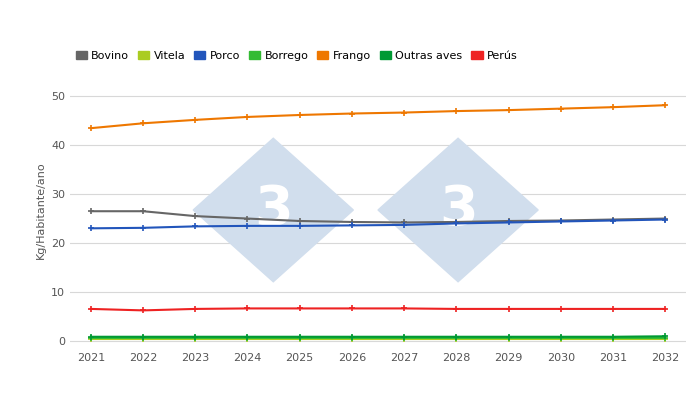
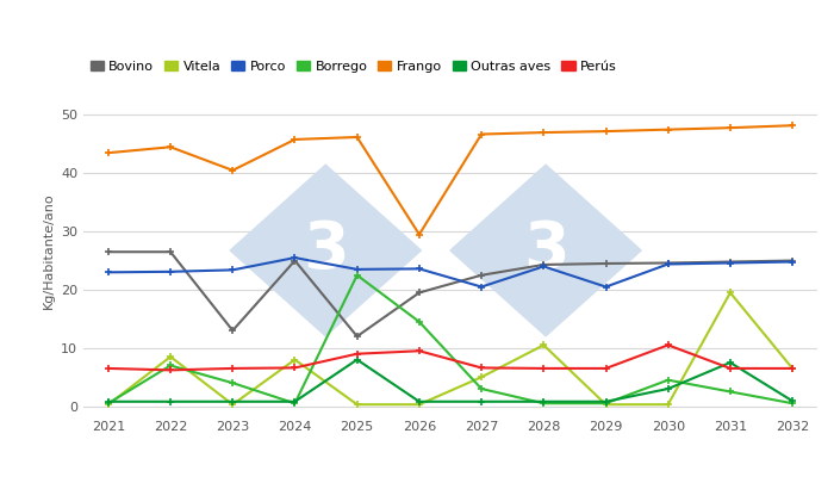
Vitela/2022: 0.3 -> 8.5
Borrego/2022: 0.5 -> 7.0
Bovino/2023: 25.5 -> 13.0
Borrego/2023: 0.5 -> 4.0
Frango/2023: 45.2 -> 40.5
Vitela/2024: 0.3 -> 8.0
Porco/2024: 23.5 -> 25.5
Bovino/2025: 24.5 -> 12.0
Borrego/2025: 0.5 -> 22.5
Outras aves/2025: 0.8 -> 8.0
Perús/2025: 6.6 -> 9.0
Bovino/2026: 24.3 -> 19.5
Borrego/2026: 0.5 -> 14.5
Frango/2026: 46.5 -> 29.5
Perús/2026: 6.6 -> 9.5
Bovino/2027: 24.2 -> 22.5
Vitela/2027: 0.3 -> 5.0
Porco/2027: 23.7 -> 20.5
Borrego/2027: 0.5 -> 3.0
Vitela/2028: 0.3 -> 10.5
Porco/2029: 24.2 -> 20.5
Borrego/2030: 0.5 -> 4.5
Outras aves/2030: 0.8 -> 3.0
Perús/2030: 6.5 -> 10.5
Vitela/2031: 0.3 -> 19.5
Borrego/2031: 0.5 -> 2.5
Outras aves/2031: 0.8 -> 7.5
Vitela/2032: 0.3 -> 6.5
